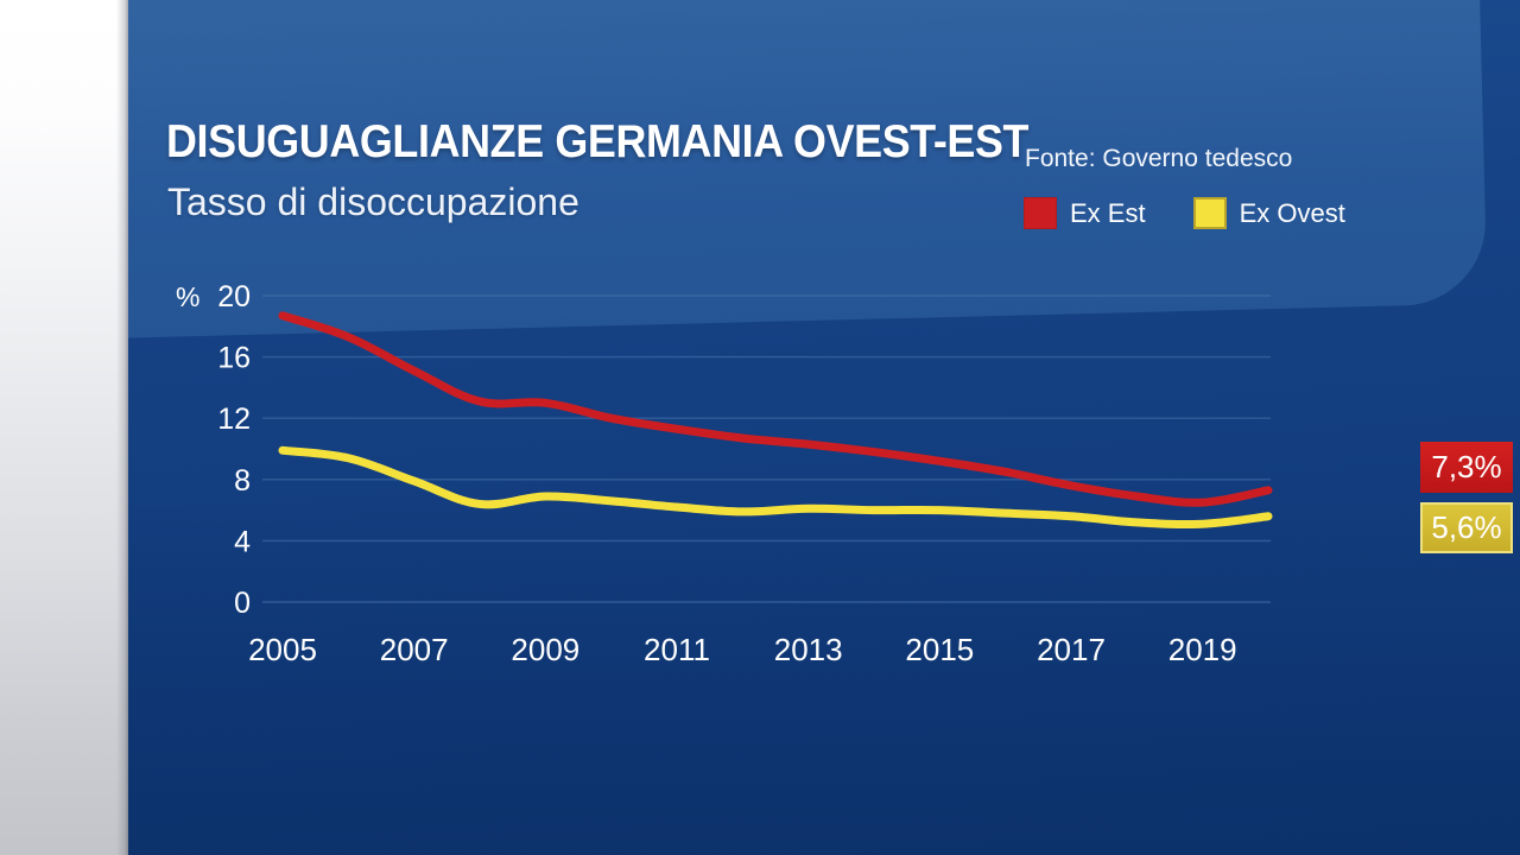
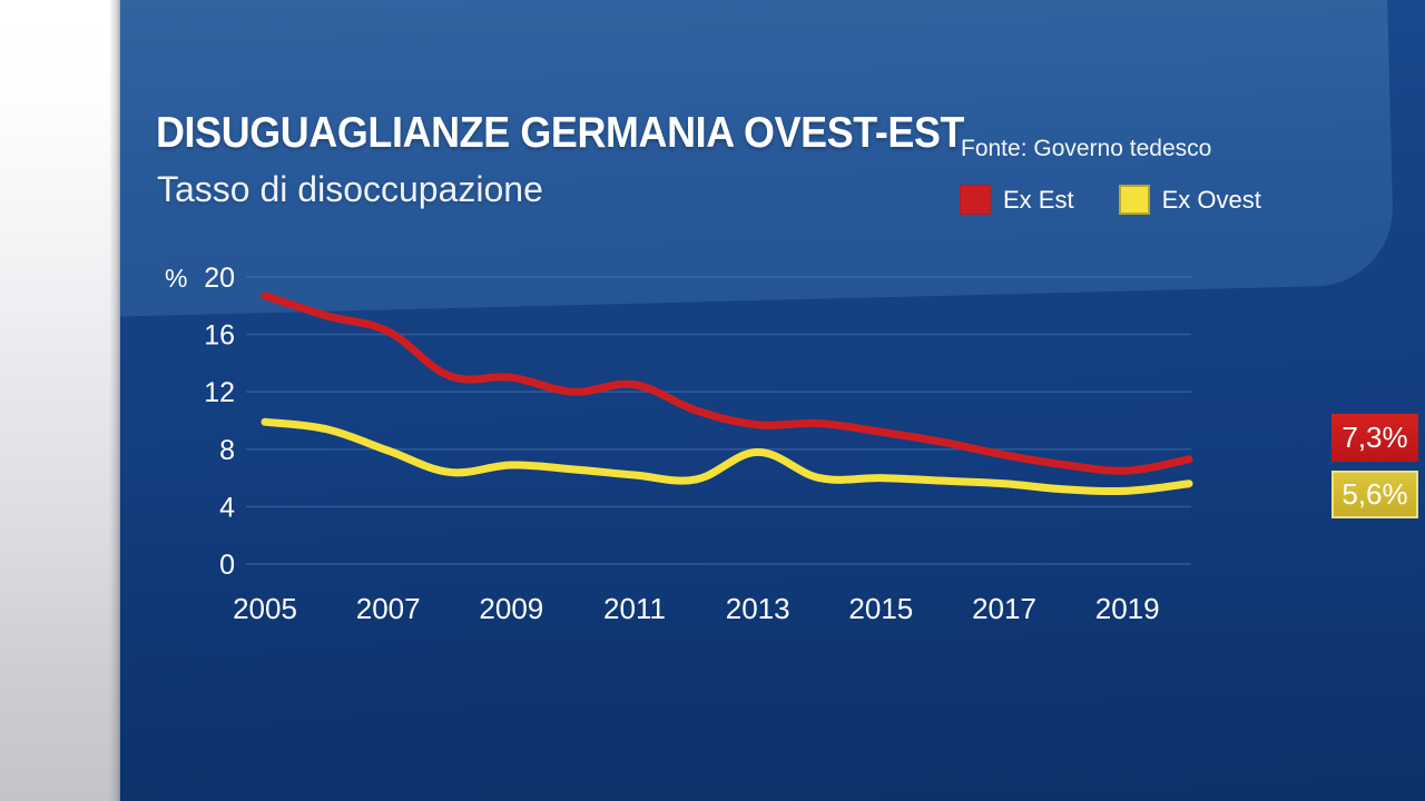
Ex Est/2007: 15.1 -> 16.2
Ex Est/2011: 11.3 -> 12.5
Ex Est/2013: 10.3 -> 9.7
Ex Ovest/2013: 6.1 -> 7.8
